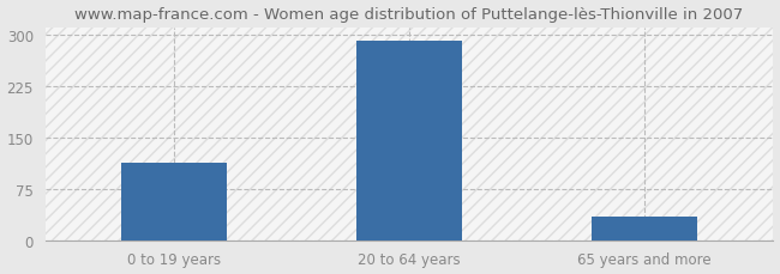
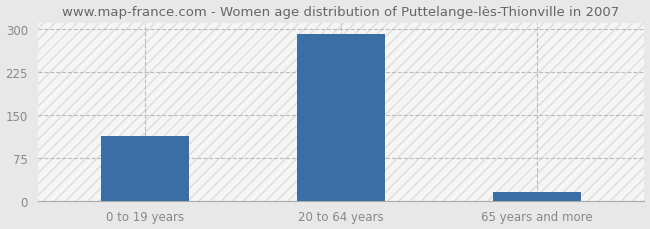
65 years and more: 35 -> 16
